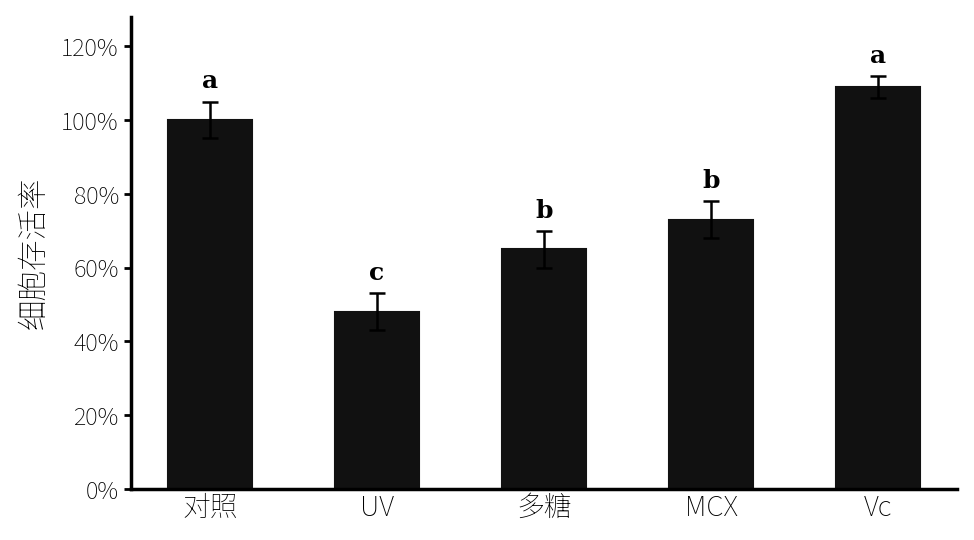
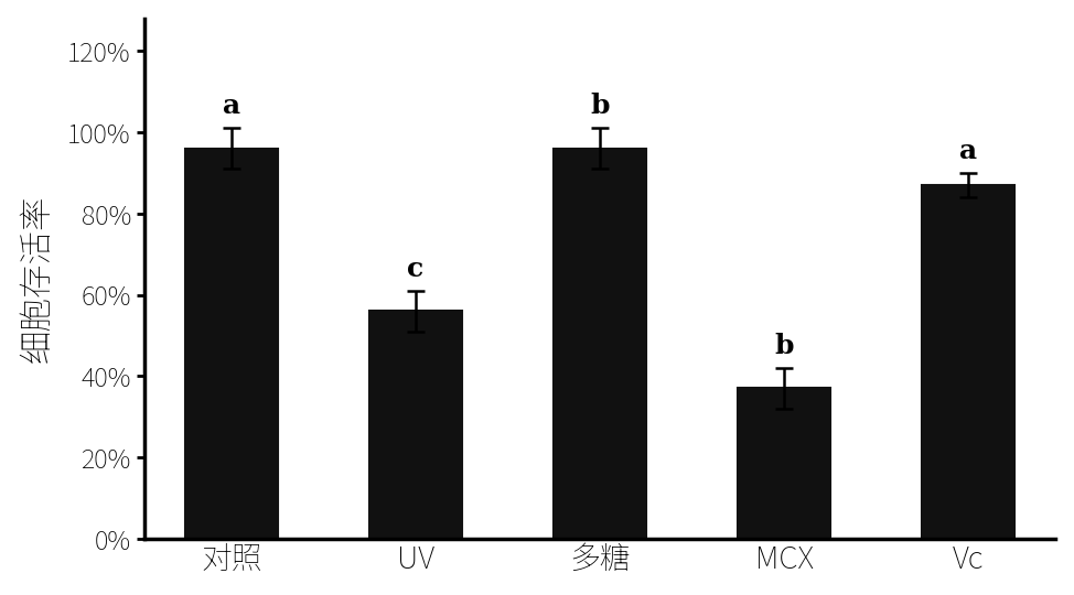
对照: 100% -> 96%
UV: 48% -> 56%
多糖: 65% -> 96%
MCX: 73% -> 37%
Vc: 109% -> 87%
